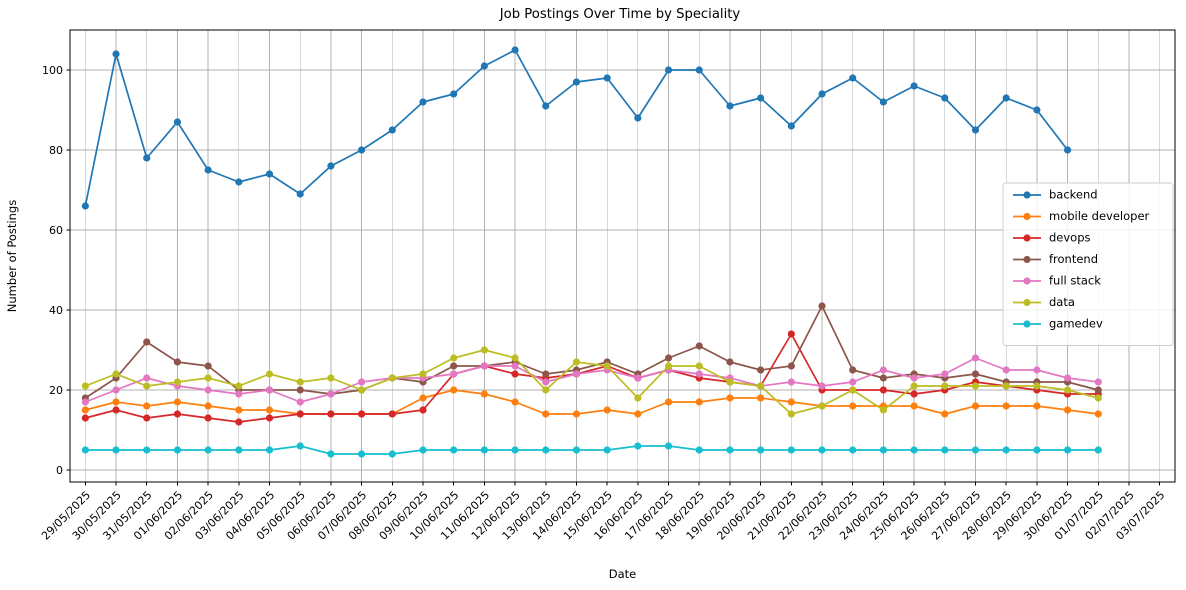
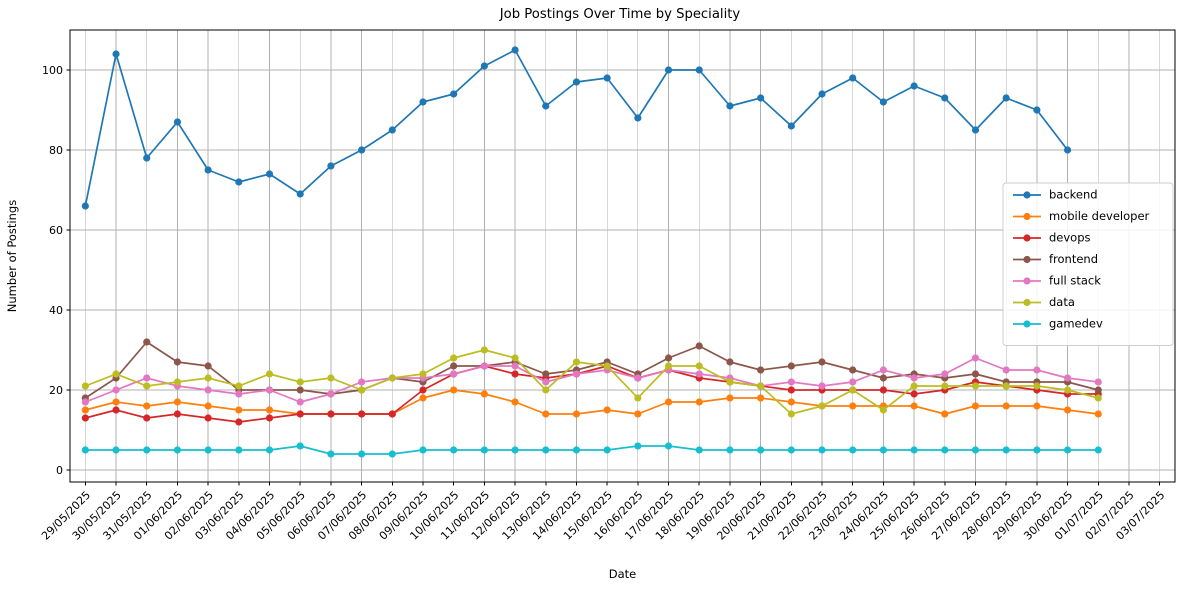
devops/09/06/2025: 15 -> 20
devops/21/06/2025: 34 -> 20
frontend/22/06/2025: 41 -> 27
